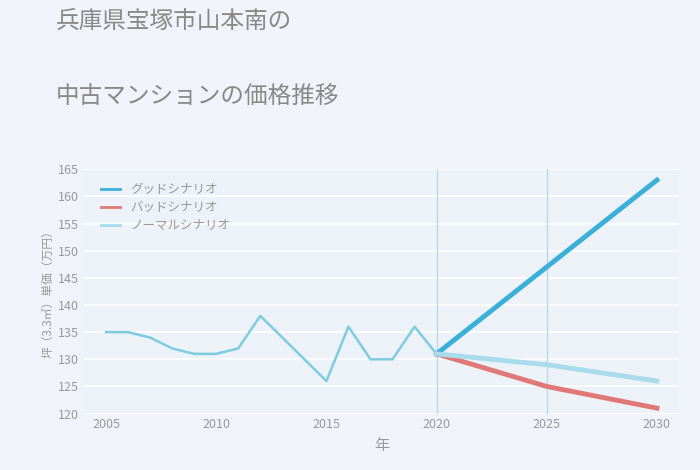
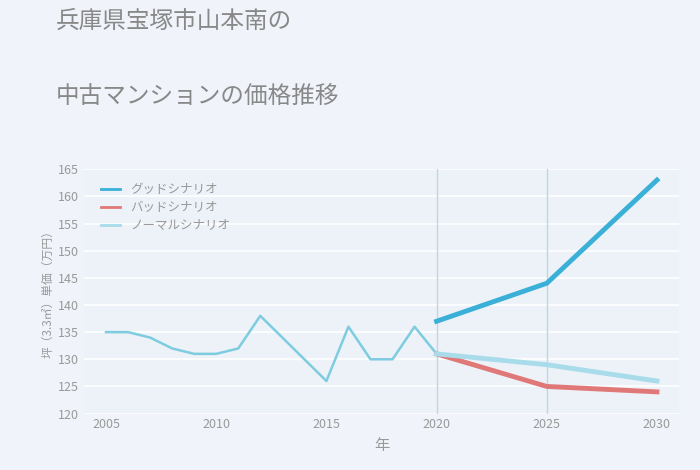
グッドシナリオ/2020: 131 -> 137
グッドシナリオ/2025: 147 -> 144
バッドシナリオ/2030: 121 -> 124
